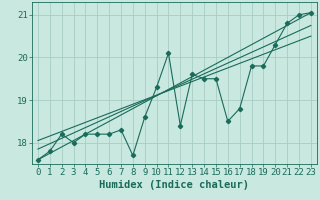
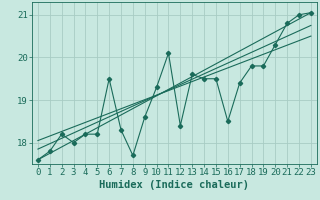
6: 18.20 -> 19.50
17: 18.80 -> 19.40
